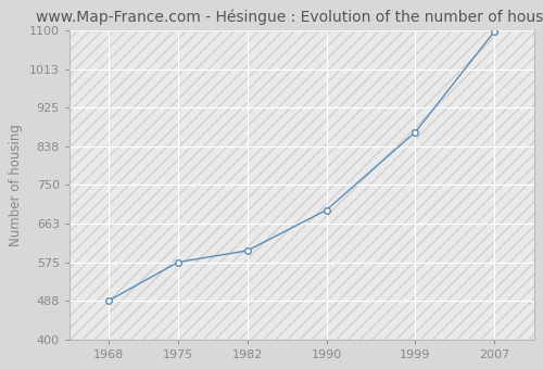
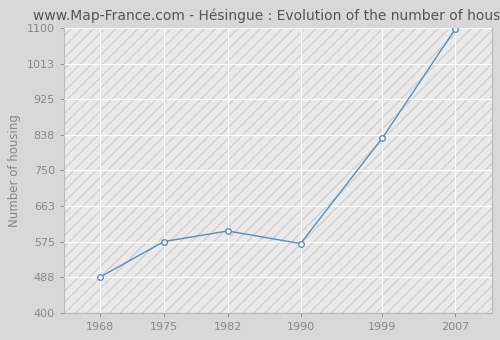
1990: 693 -> 570
1999: 870 -> 830
